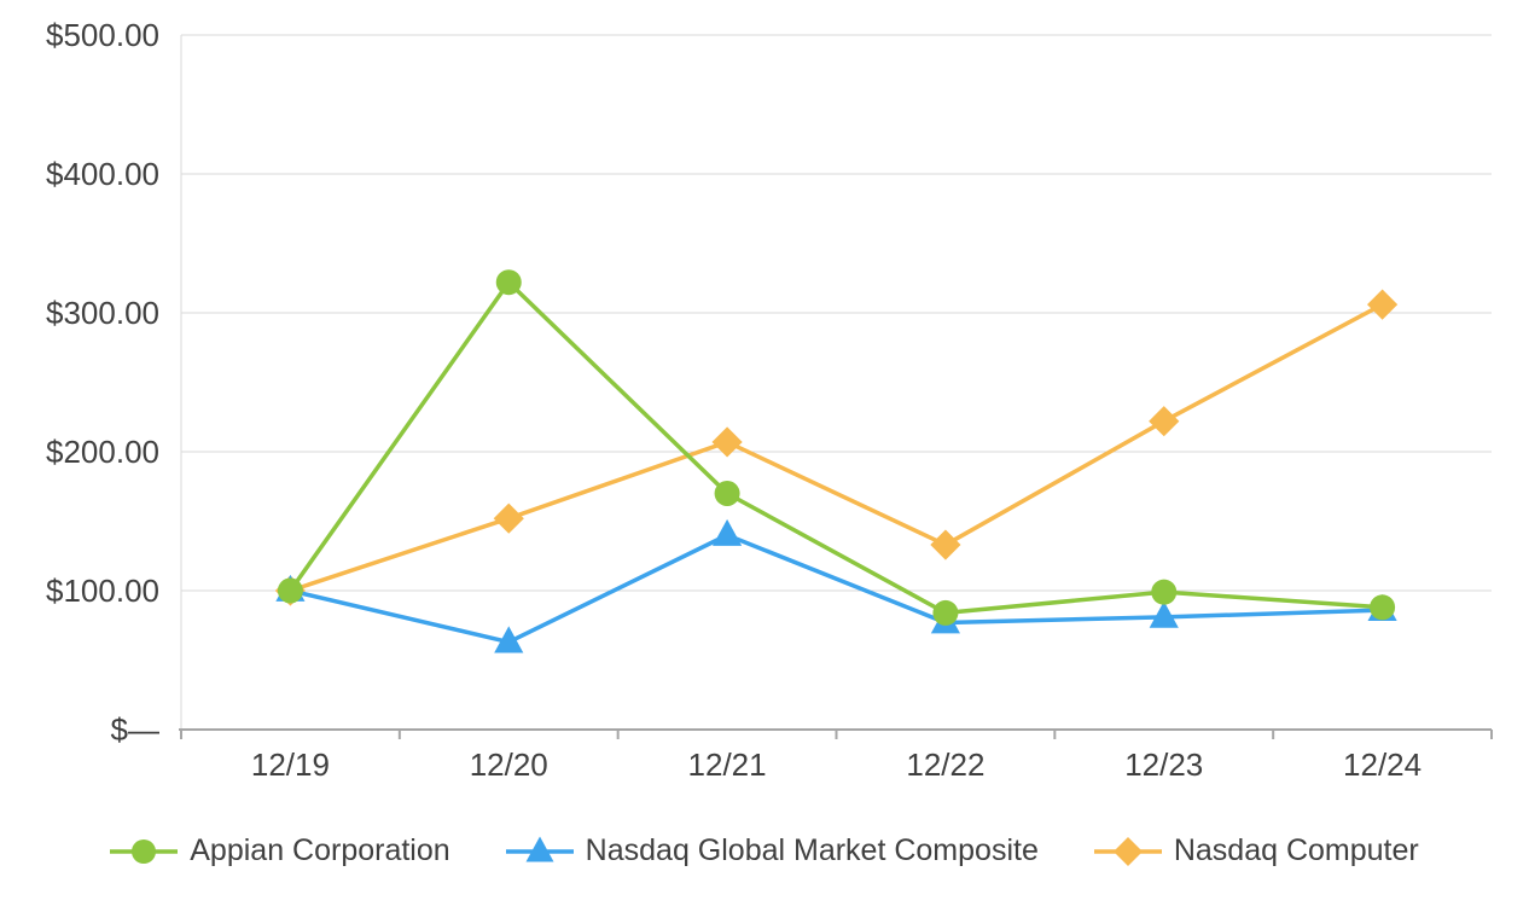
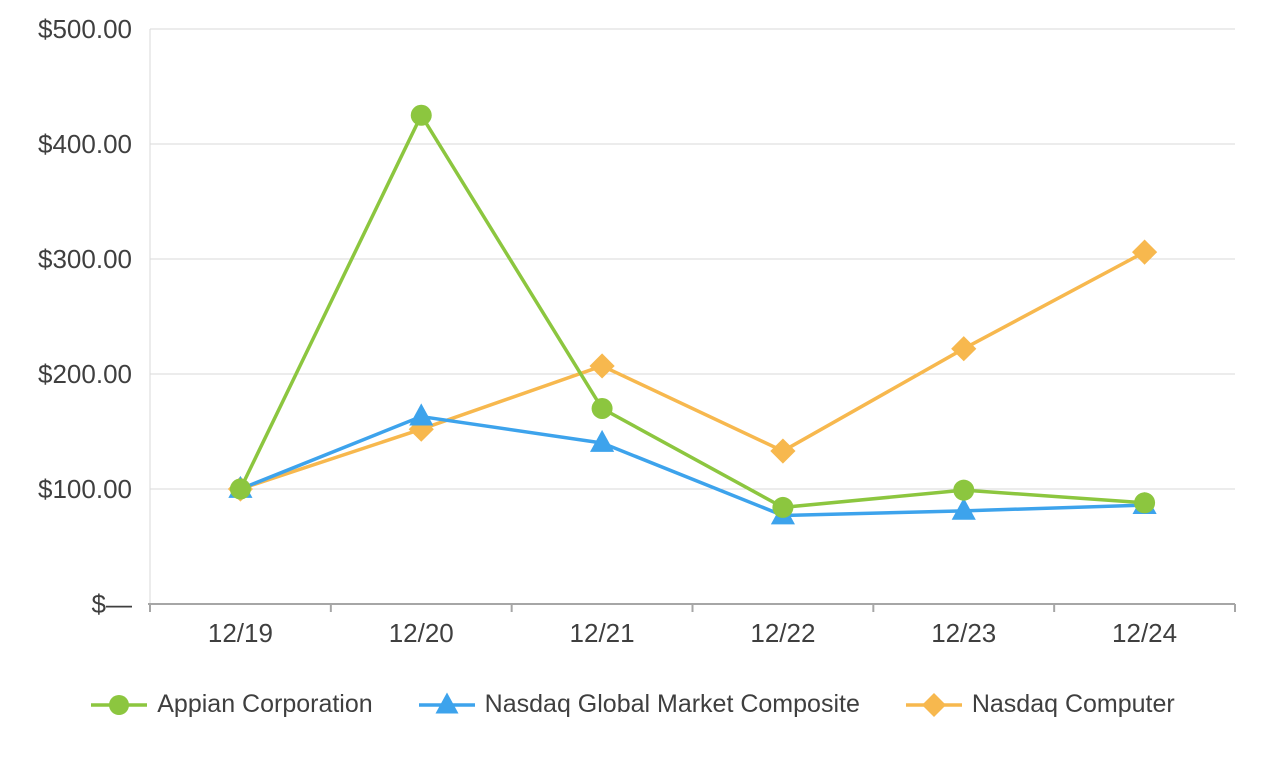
Appian Corporation/12/20: $322 -> $425
Nasdaq Global Market Composite/12/20: $63 -> $163
